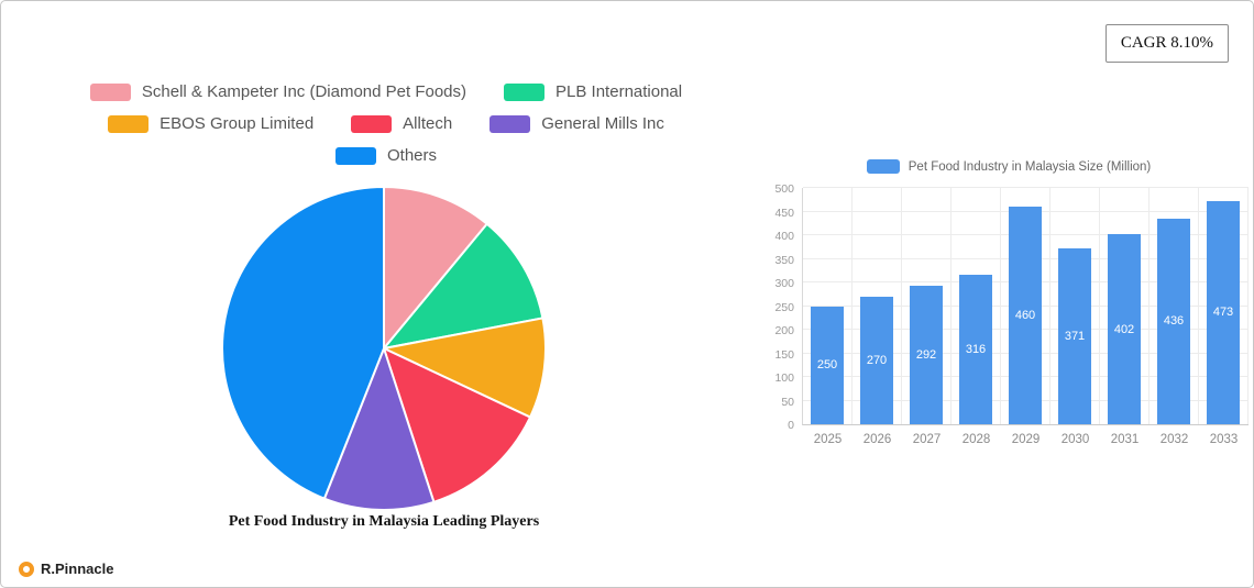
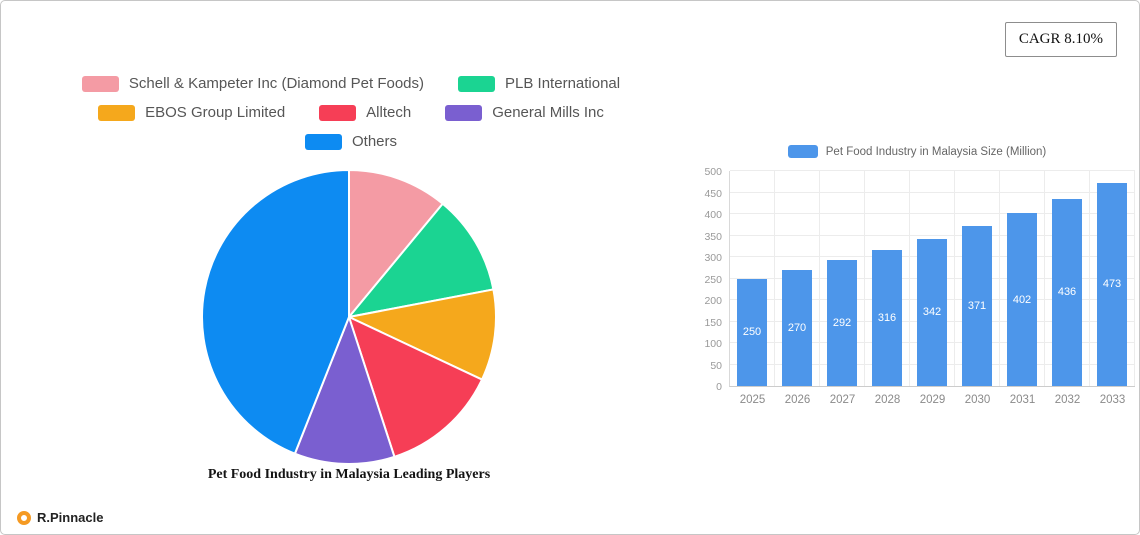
Pet Food Industry in Malaysia Size (Million)/2029: 460 -> 342
